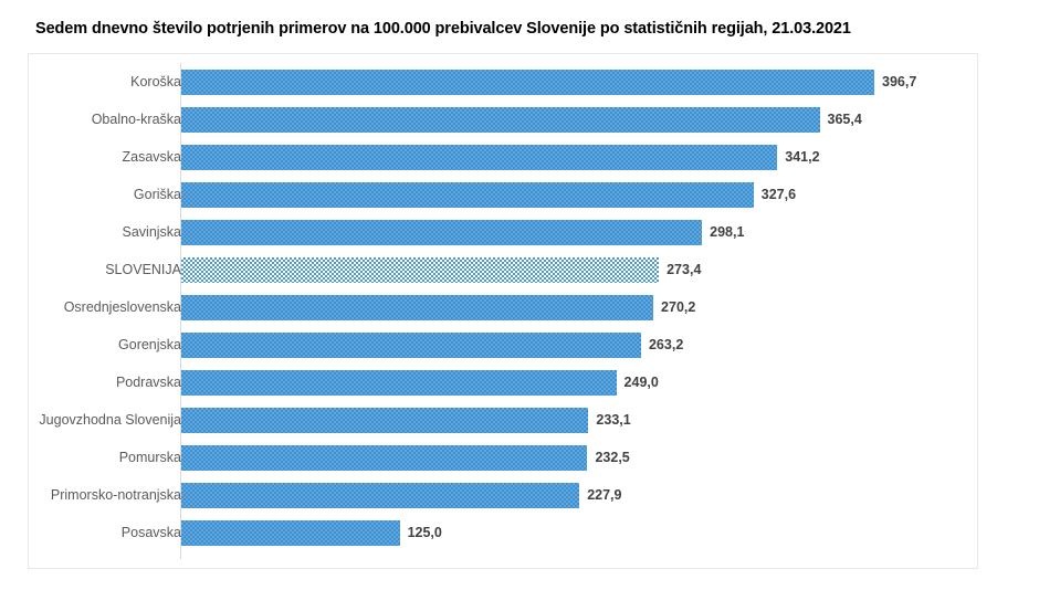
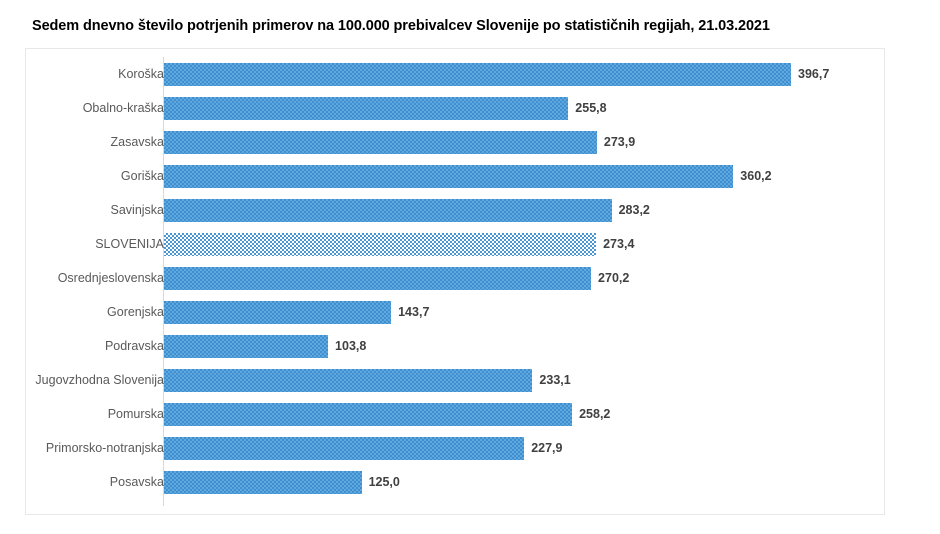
Obalno-kraška: 365,4 -> 255,8
Zasavska: 341,2 -> 273,9
Goriška: 327,6 -> 360,2
Savinjska: 298,1 -> 283,2
Gorenjska: 263,2 -> 143,7
Podravska: 249,0 -> 103,8
Pomurska: 232,5 -> 258,2
